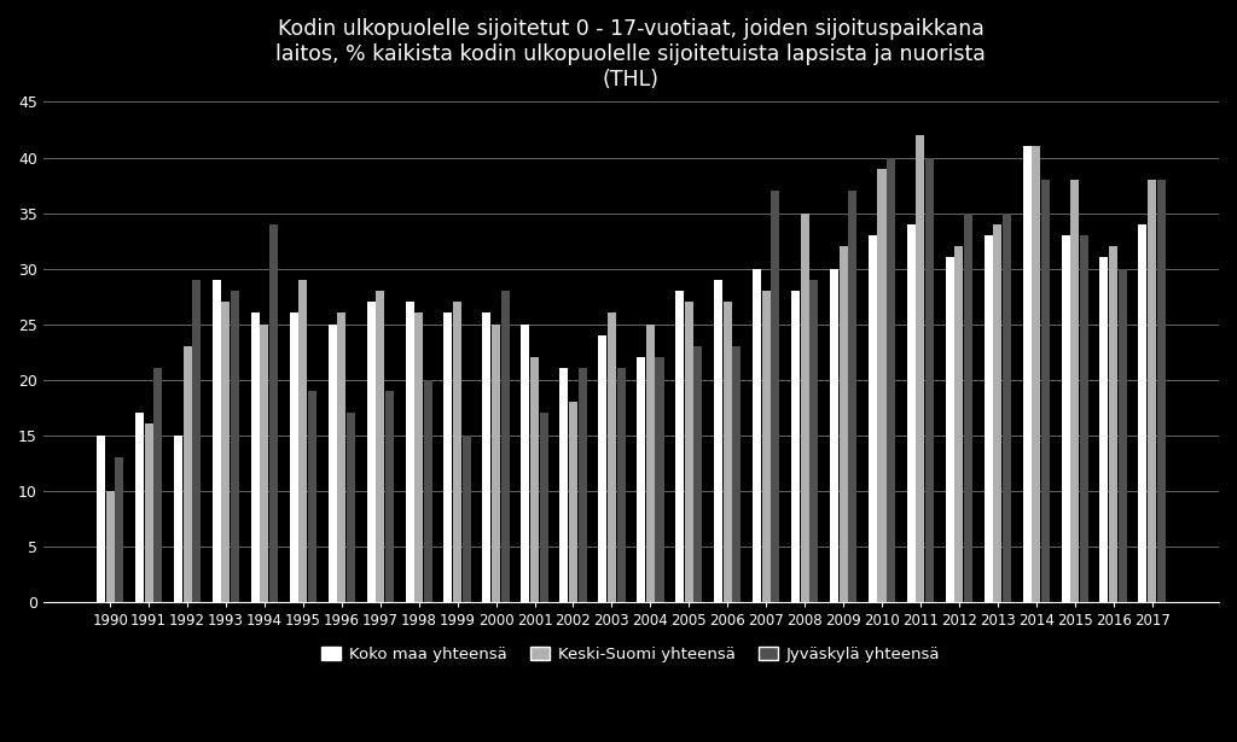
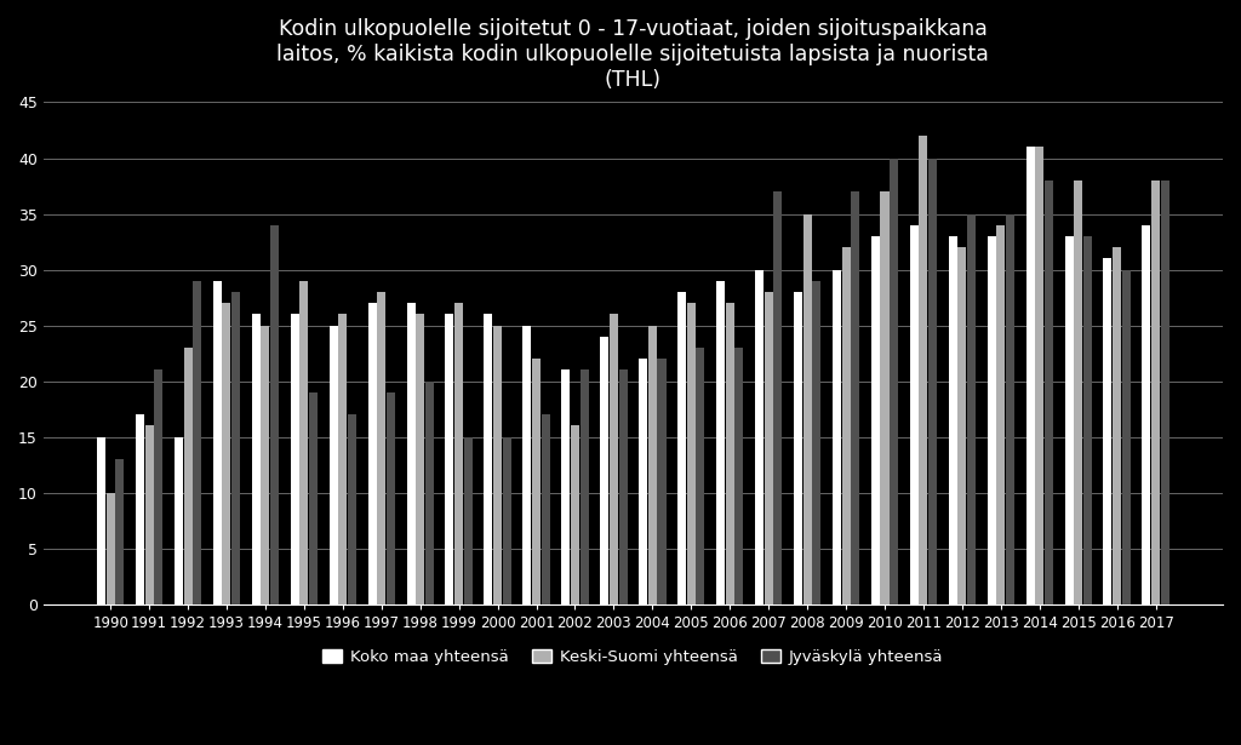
Jyväskylä yhteensä/2000: 28 -> 15
Keski-Suomi yhteensä/2002: 18 -> 16
Keski-Suomi yhteensä/2010: 39 -> 37
Koko maa yhteensä/2012: 31 -> 33
